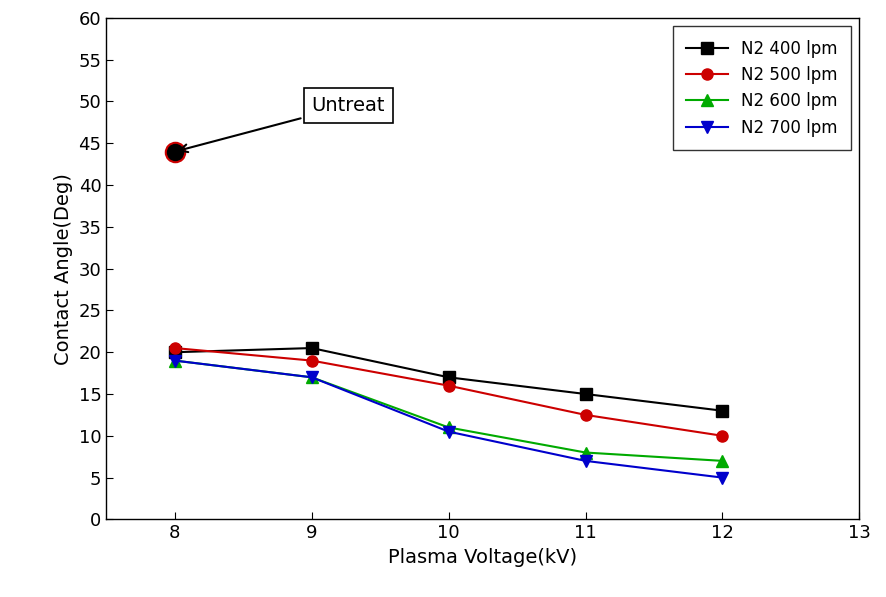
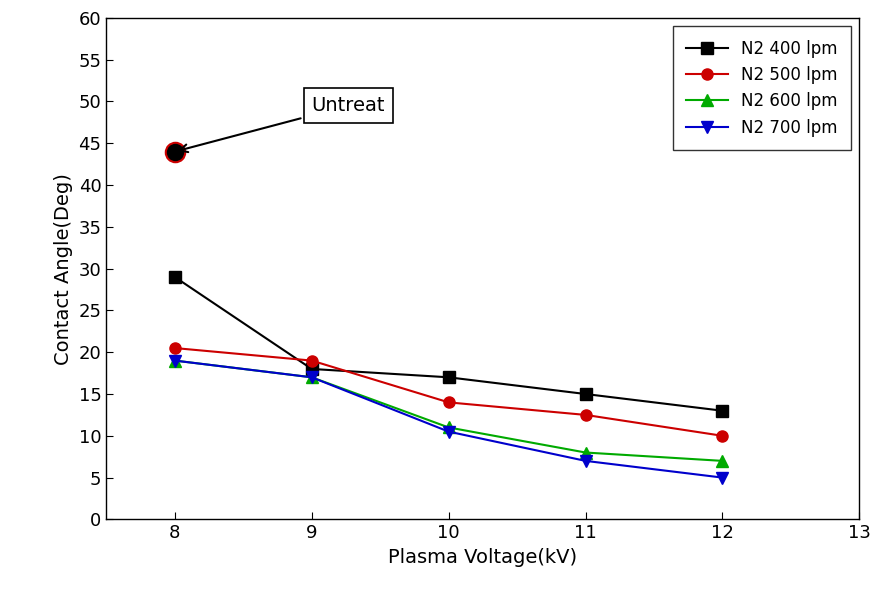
N2 400 lpm/8: 20.0 -> 29.0
N2 400 lpm/9: 20.5 -> 18.0
N2 500 lpm/10: 16.0 -> 14.0
